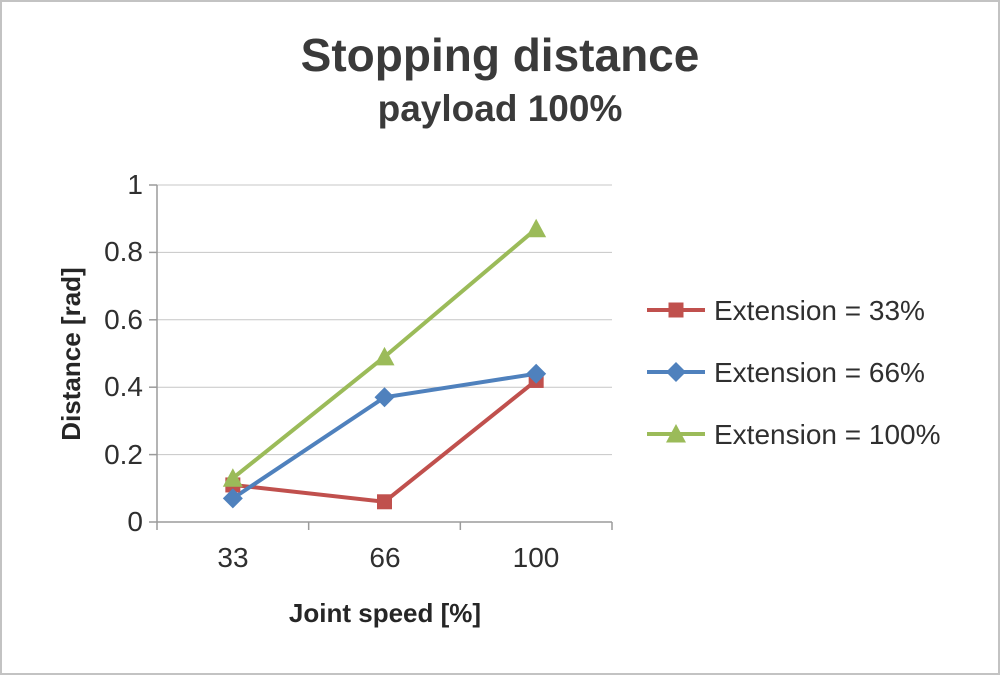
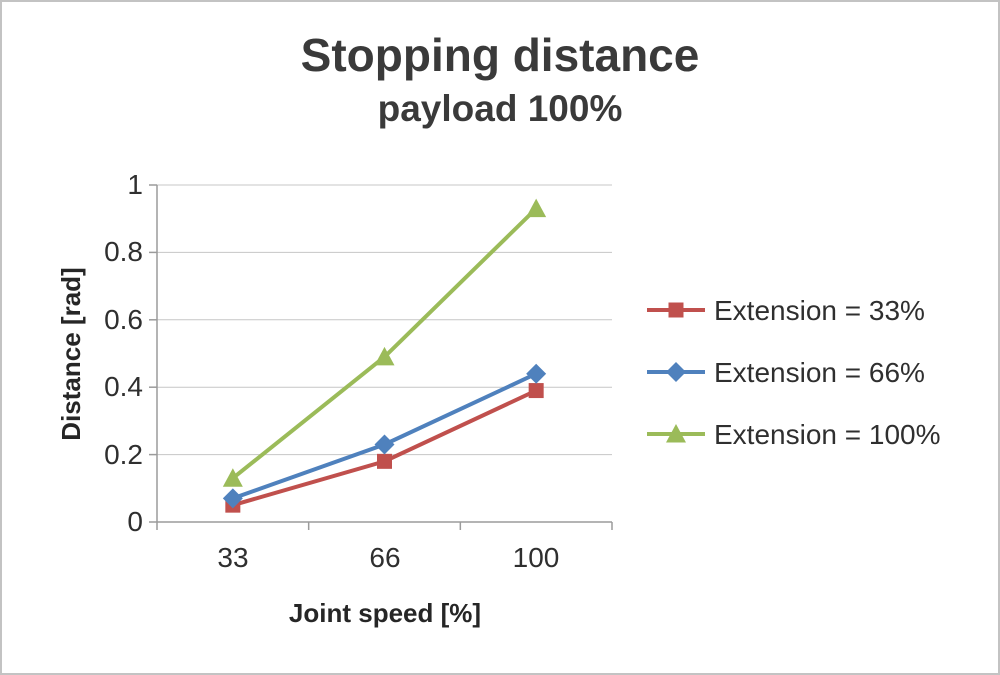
Extension = 33%/33: 0.11 -> 0.05
Extension = 33%/66: 0.06 -> 0.18
Extension = 66%/66: 0.37 -> 0.23
Extension = 33%/100: 0.42 -> 0.39
Extension = 100%/100: 0.87 -> 0.93
